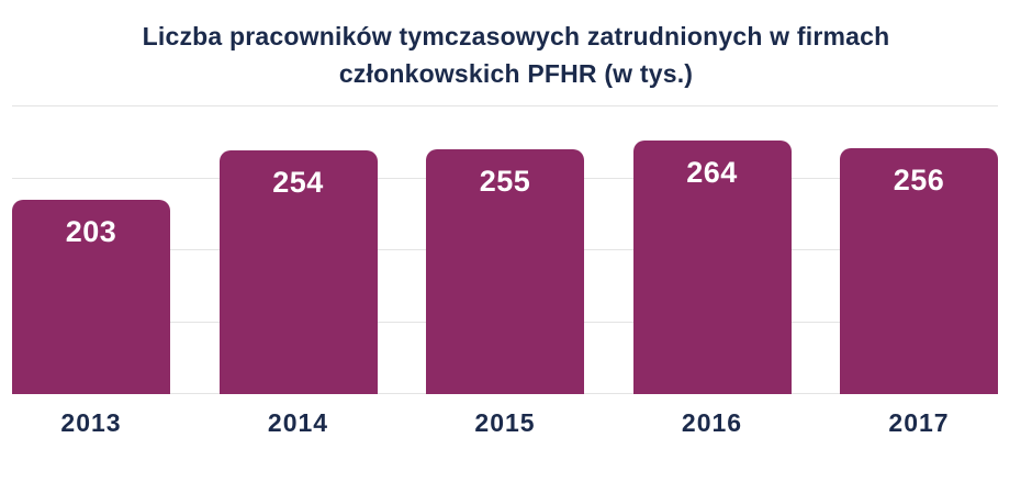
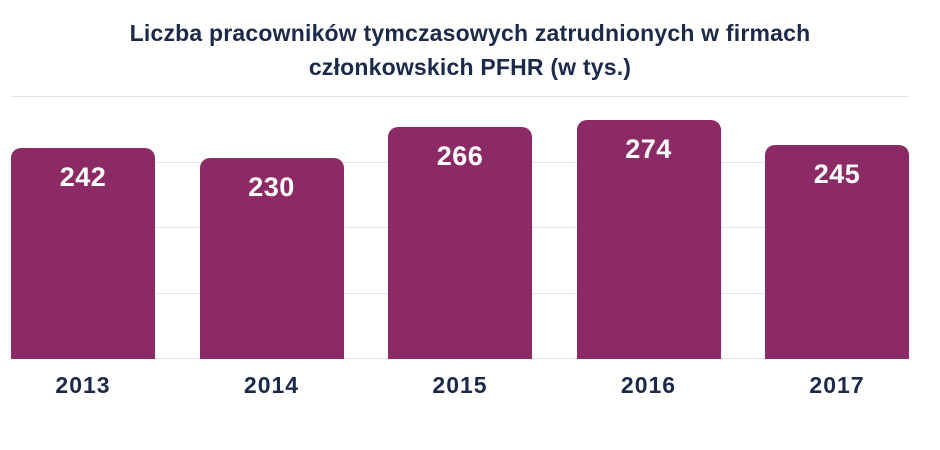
2013: 203 -> 242
2014: 254 -> 230
2015: 255 -> 266
2016: 264 -> 274
2017: 256 -> 245
